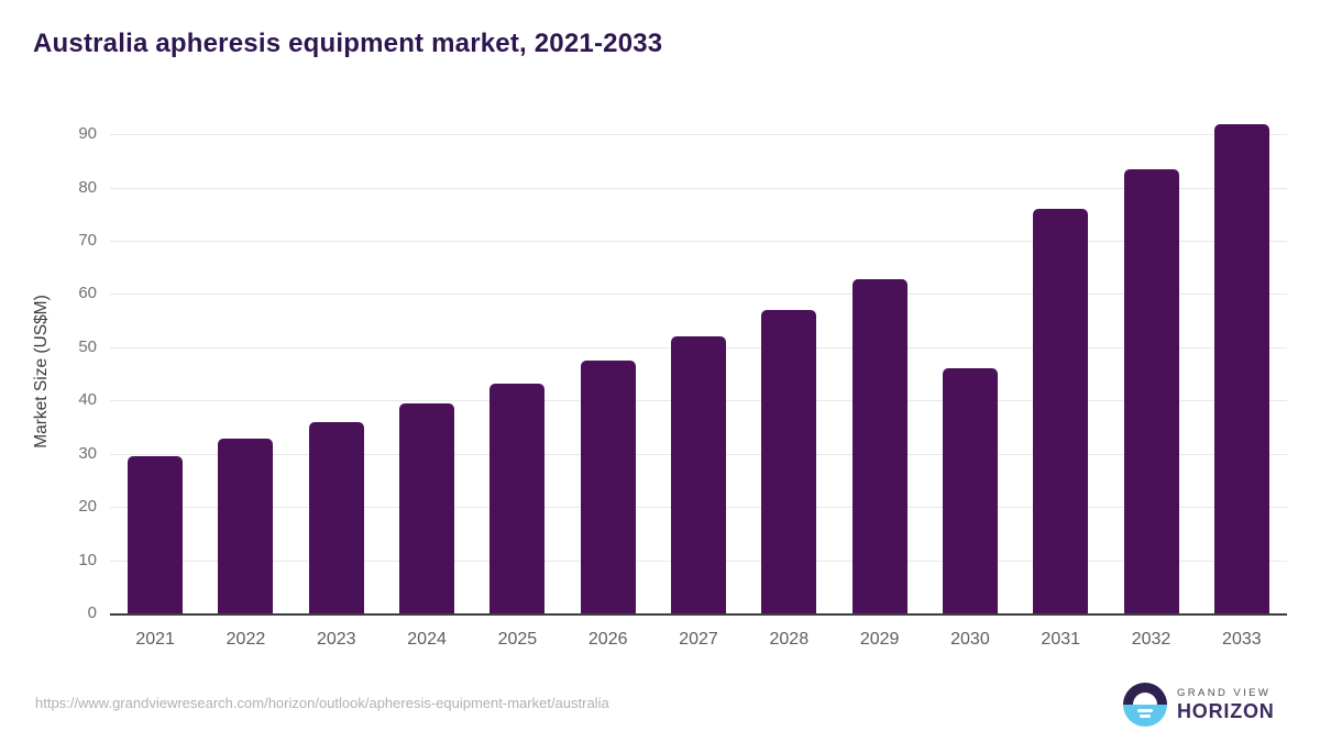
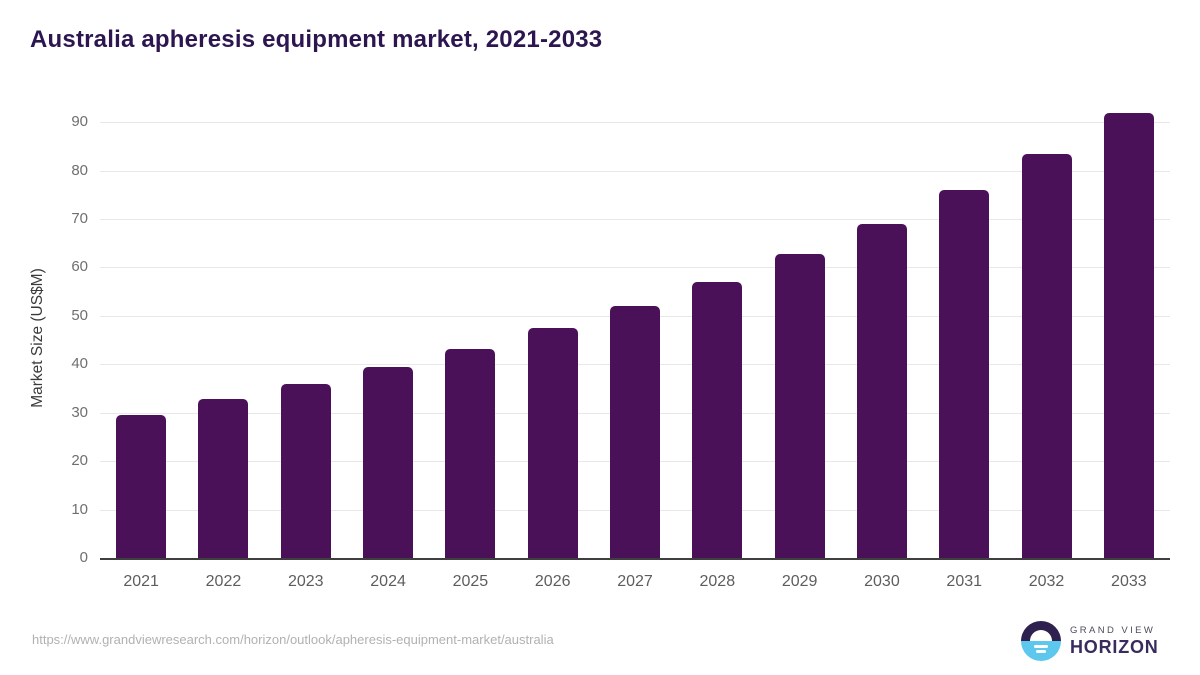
2030: 46 -> 69
